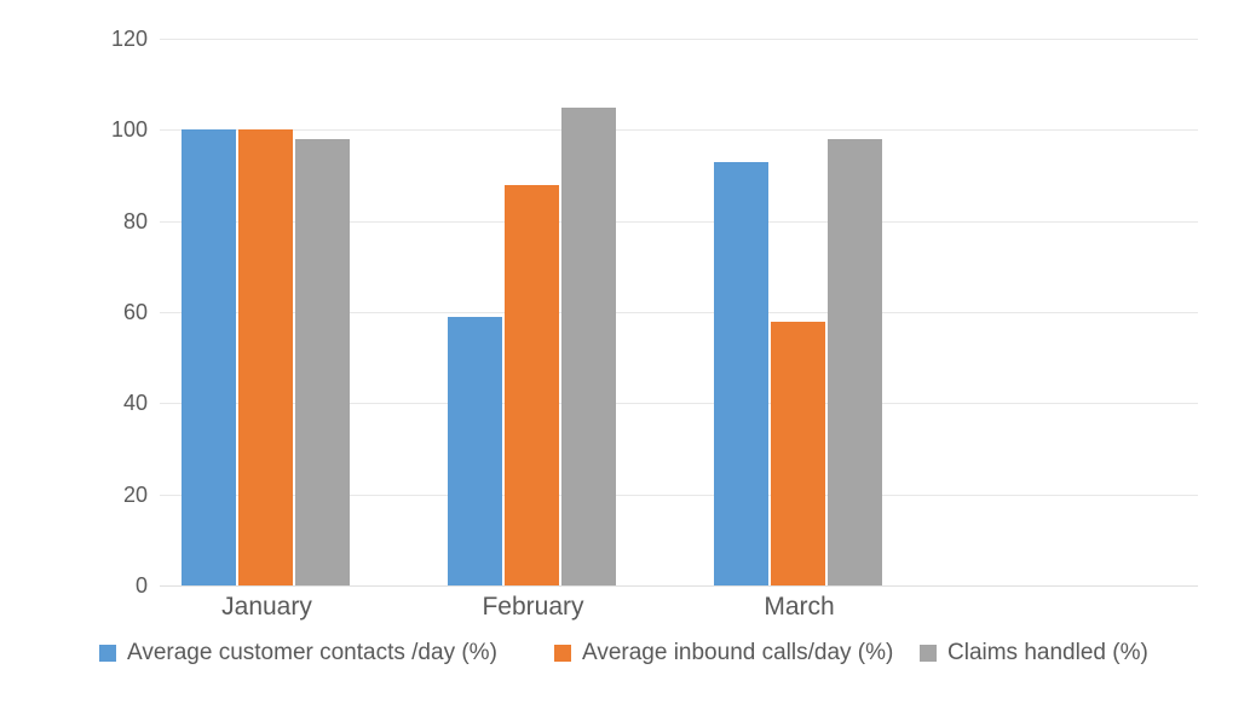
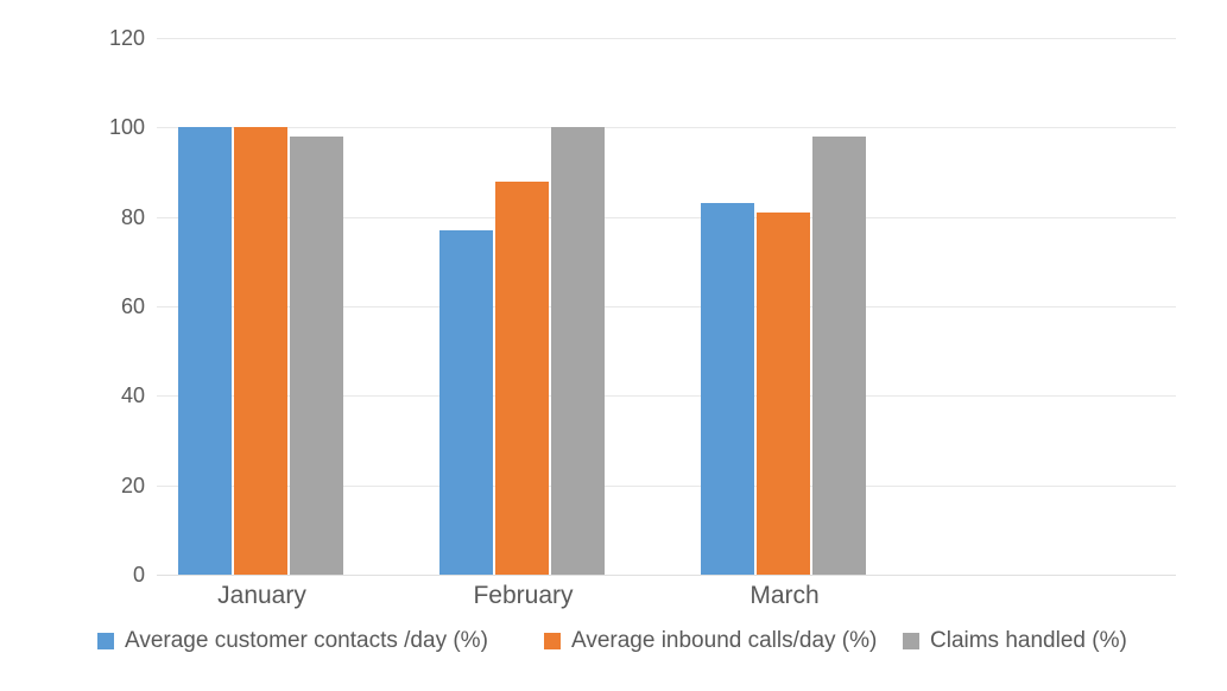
Average customer contacts /day (%)/February: 59 -> 77
Claims handled (%)/February: 105 -> 100
Average customer contacts /day (%)/March: 93 -> 83
Average inbound calls/day (%)/March: 58 -> 81
